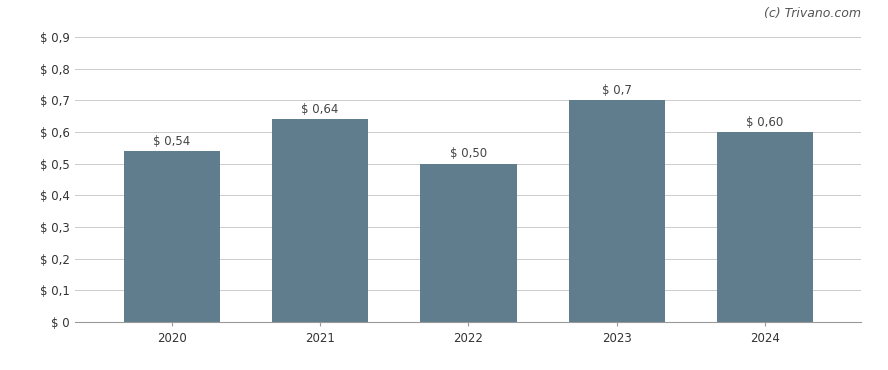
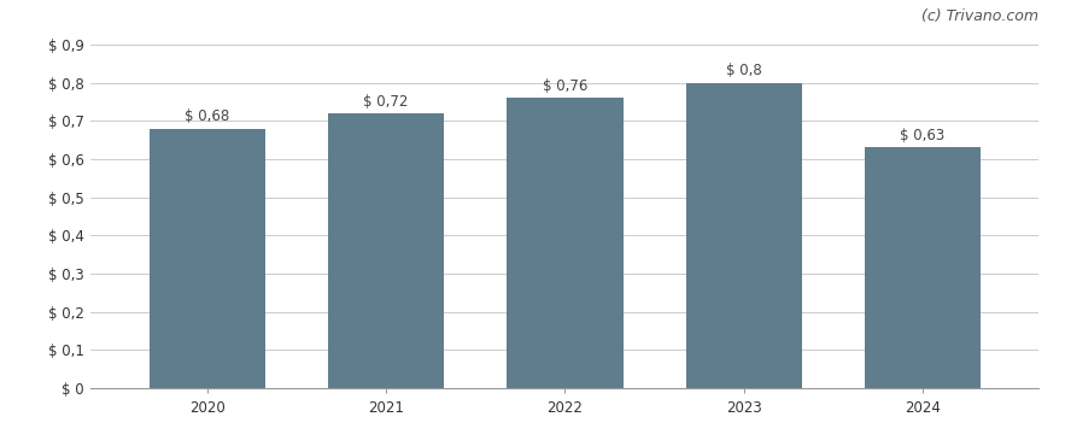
2020: 0,54 -> 0,68
2021: 0,64 -> 0,72
2022: 0,50 -> 0,76
2023: 0,7 -> 0,8
2024: 0,60 -> 0,63
